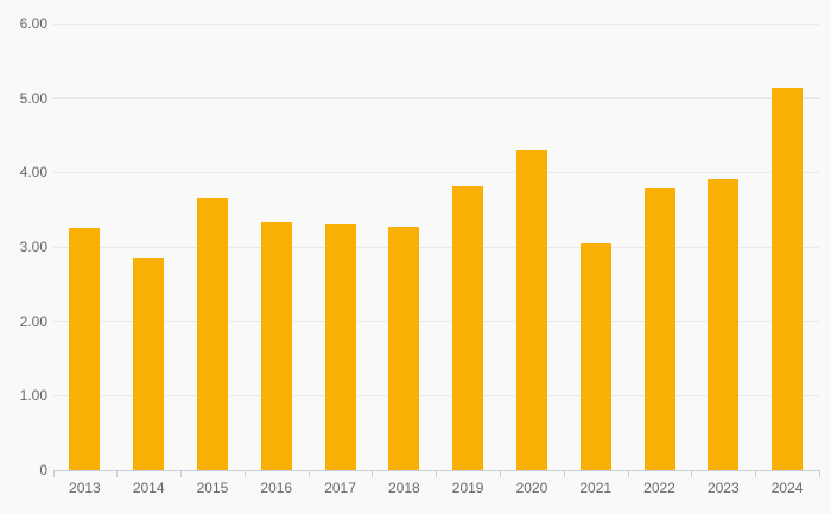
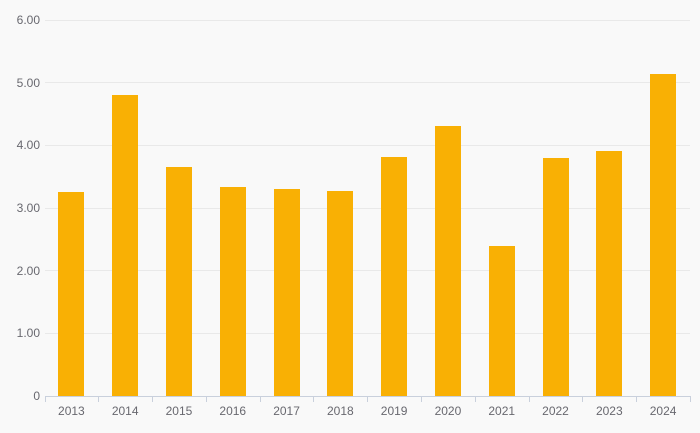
2014: 2.9 -> 4.8
2021: 3.0 -> 2.4
